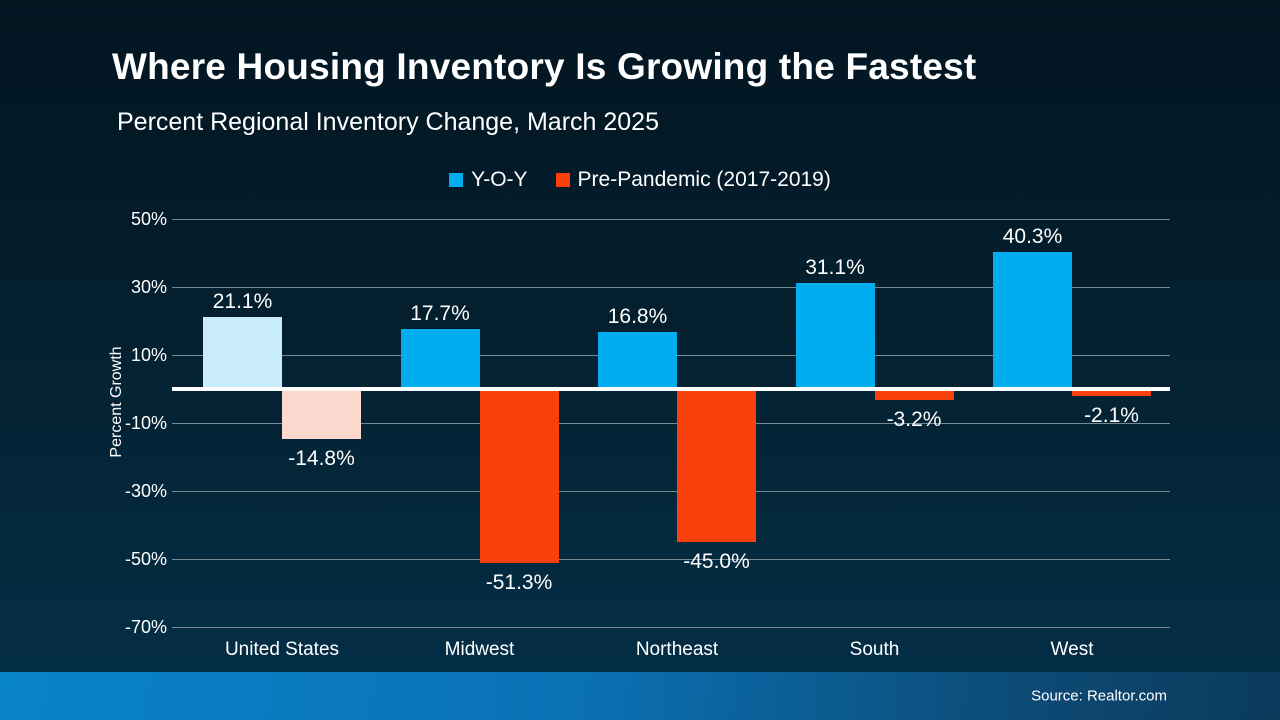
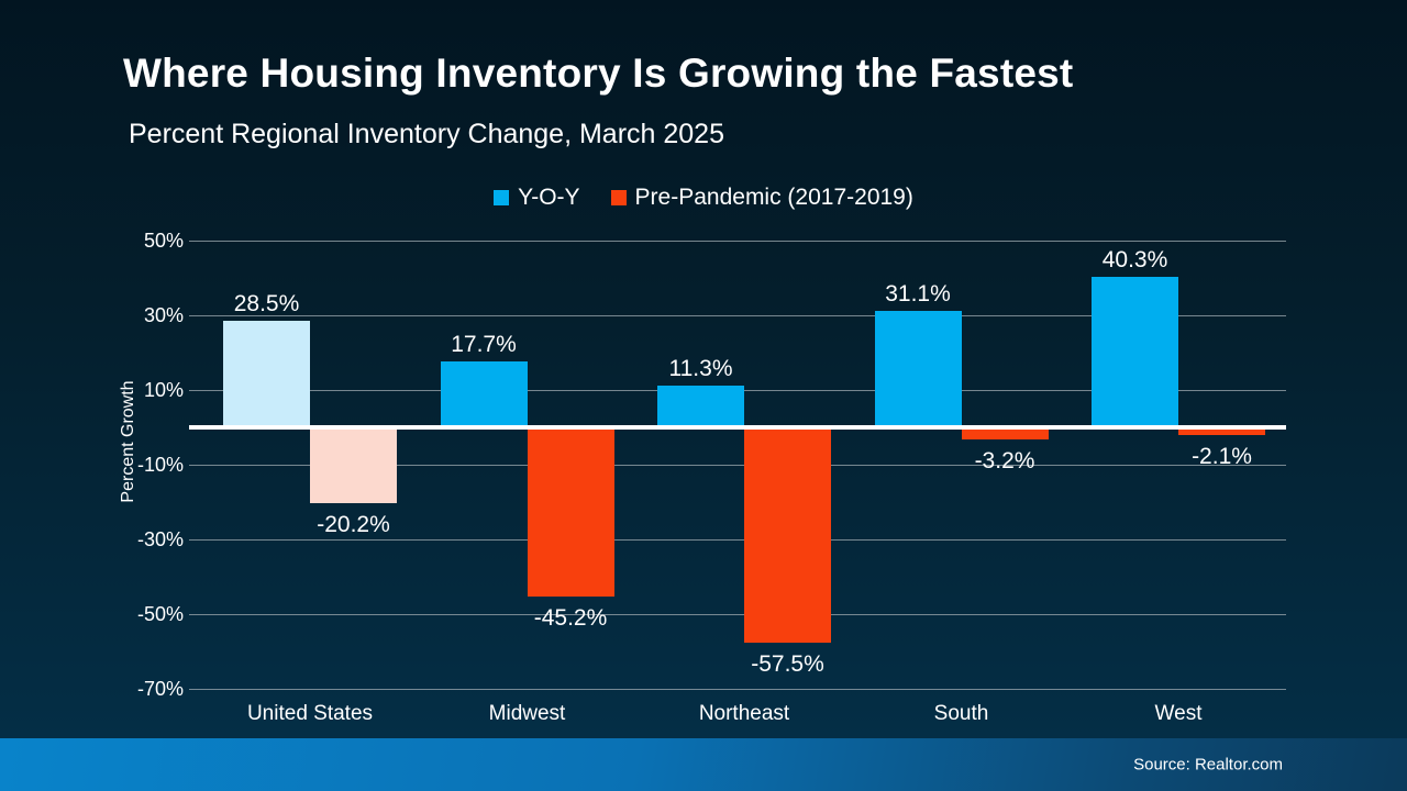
Y-O-Y/United States: 21.1% -> 28.5%
Pre-Pandemic (2017-2019)/United States: -14.8% -> -20.2%
Pre-Pandemic (2017-2019)/Midwest: -51.3% -> -45.2%
Y-O-Y/Northeast: 16.8% -> 11.3%
Pre-Pandemic (2017-2019)/Northeast: -45.0% -> -57.5%
